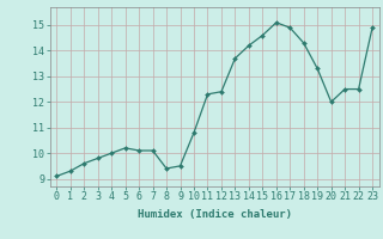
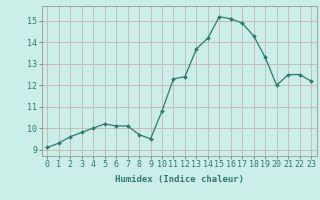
8: 9.4 -> 9.7
15: 14.6 -> 15.2
23: 14.9 -> 12.2
